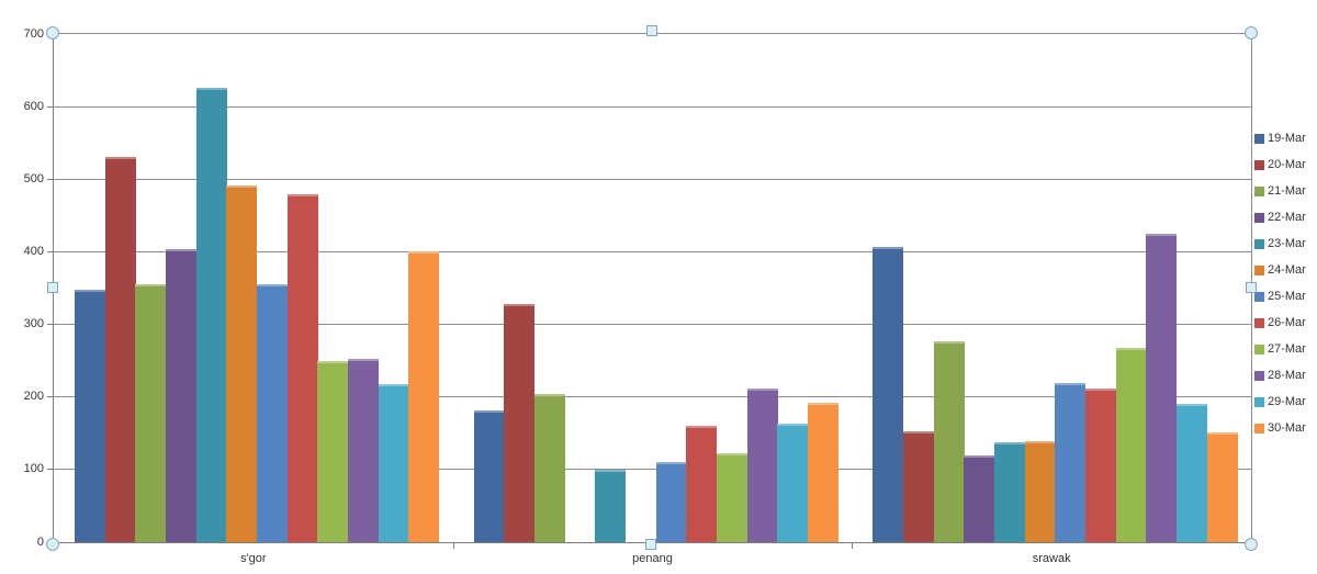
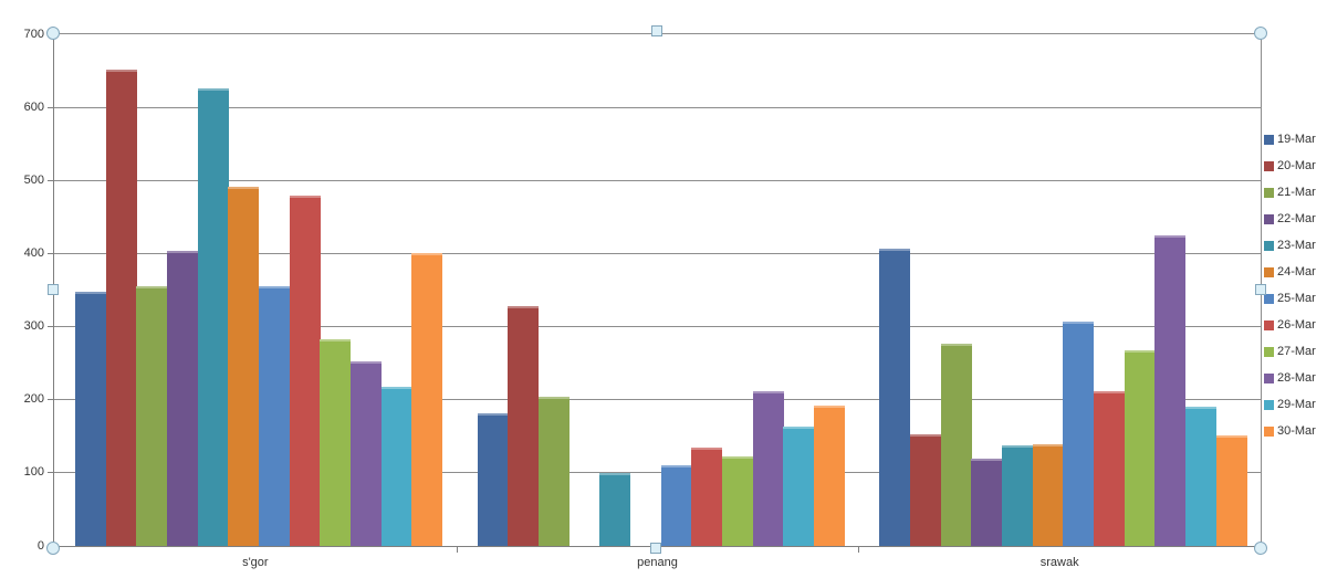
20-Mar/s'gor: 530 -> 650
27-Mar/s'gor: 250 -> 280
26-Mar/penang: 160 -> 140
25-Mar/srawak: 220 -> 310
